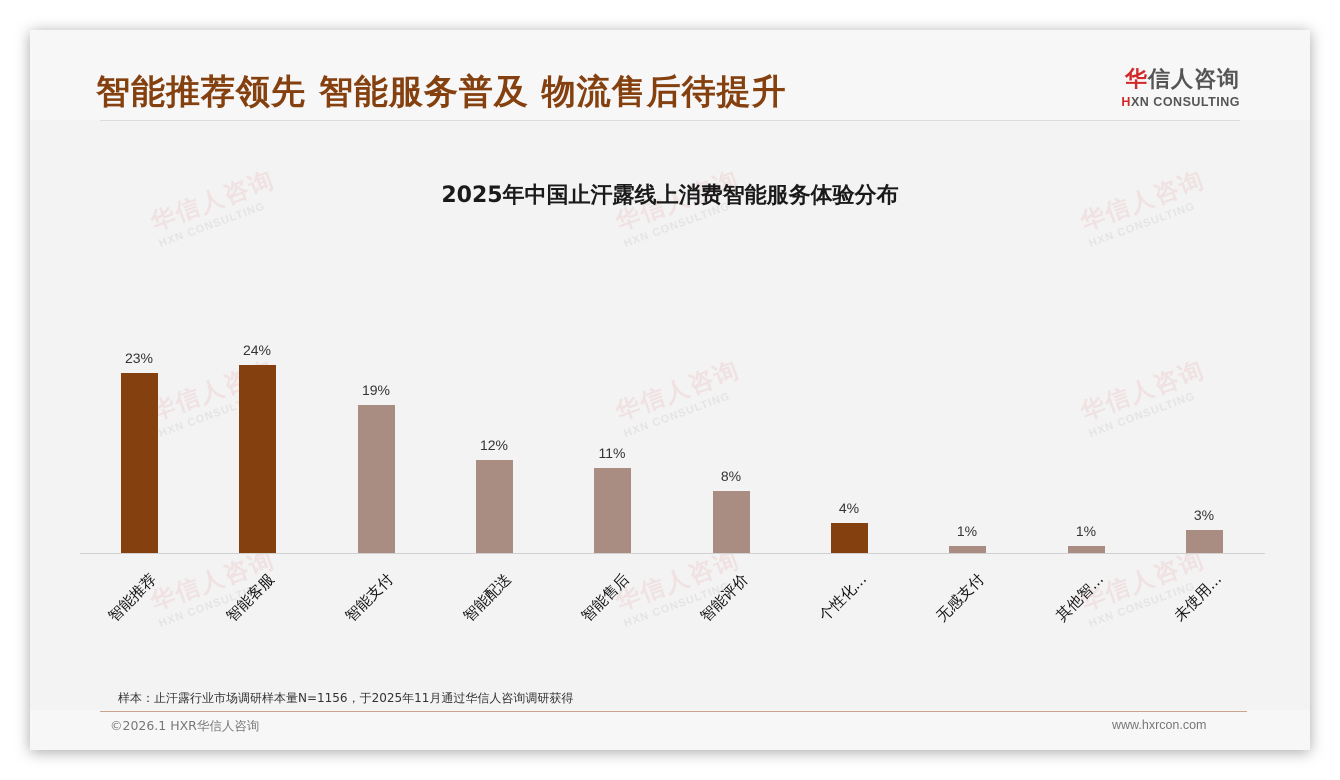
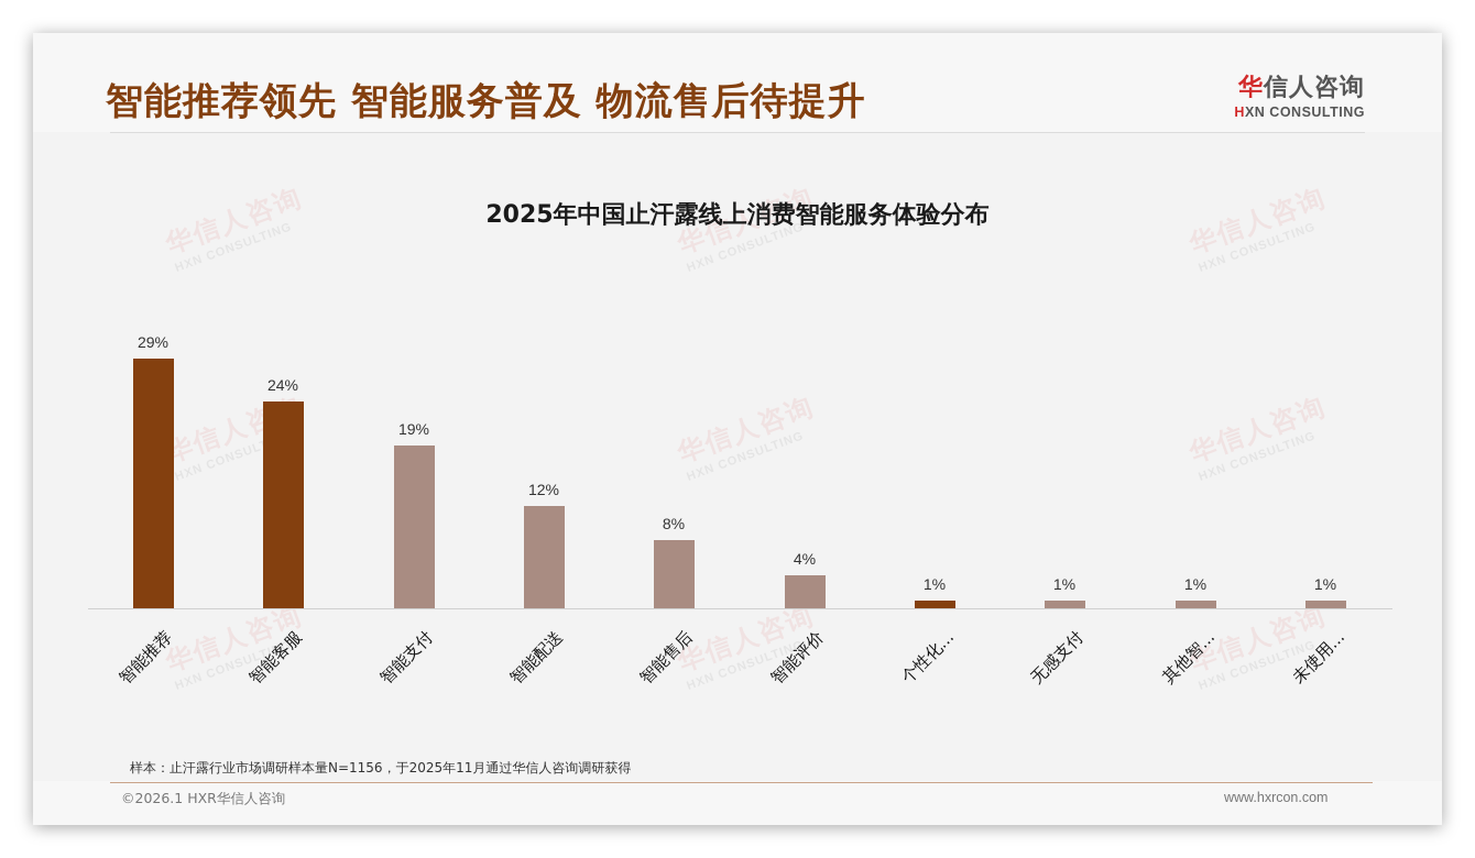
智能推荐: 23% -> 29%
智能售后: 11% -> 8%
智能评价: 8% -> 4%
个性化...: 4% -> 1%
未使用...: 3% -> 1%
